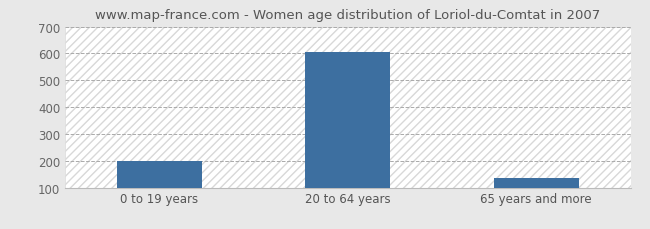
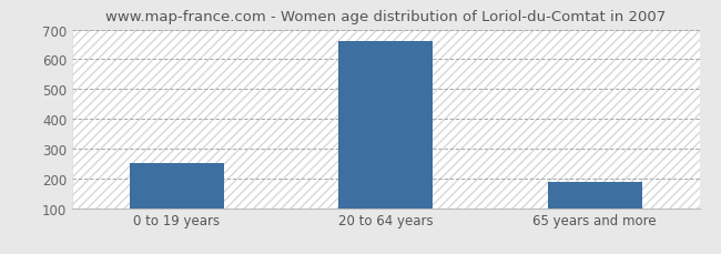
0 to 19 years: 200 -> 253
20 to 64 years: 605 -> 662
65 years and more: 135 -> 187
